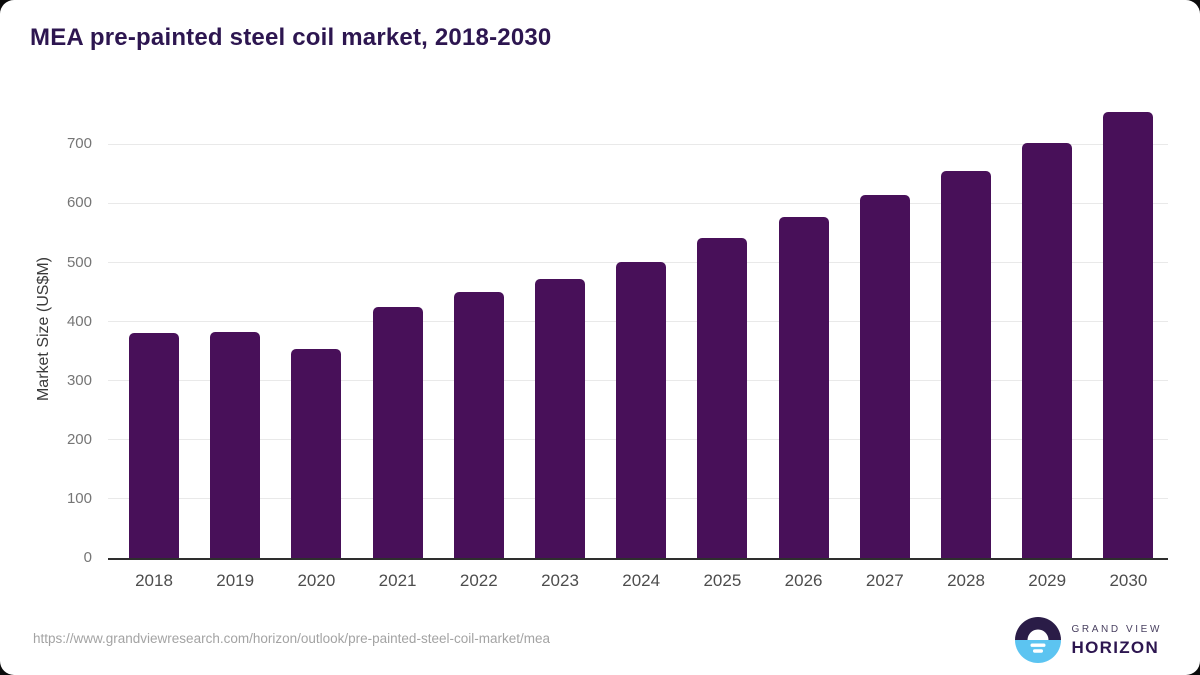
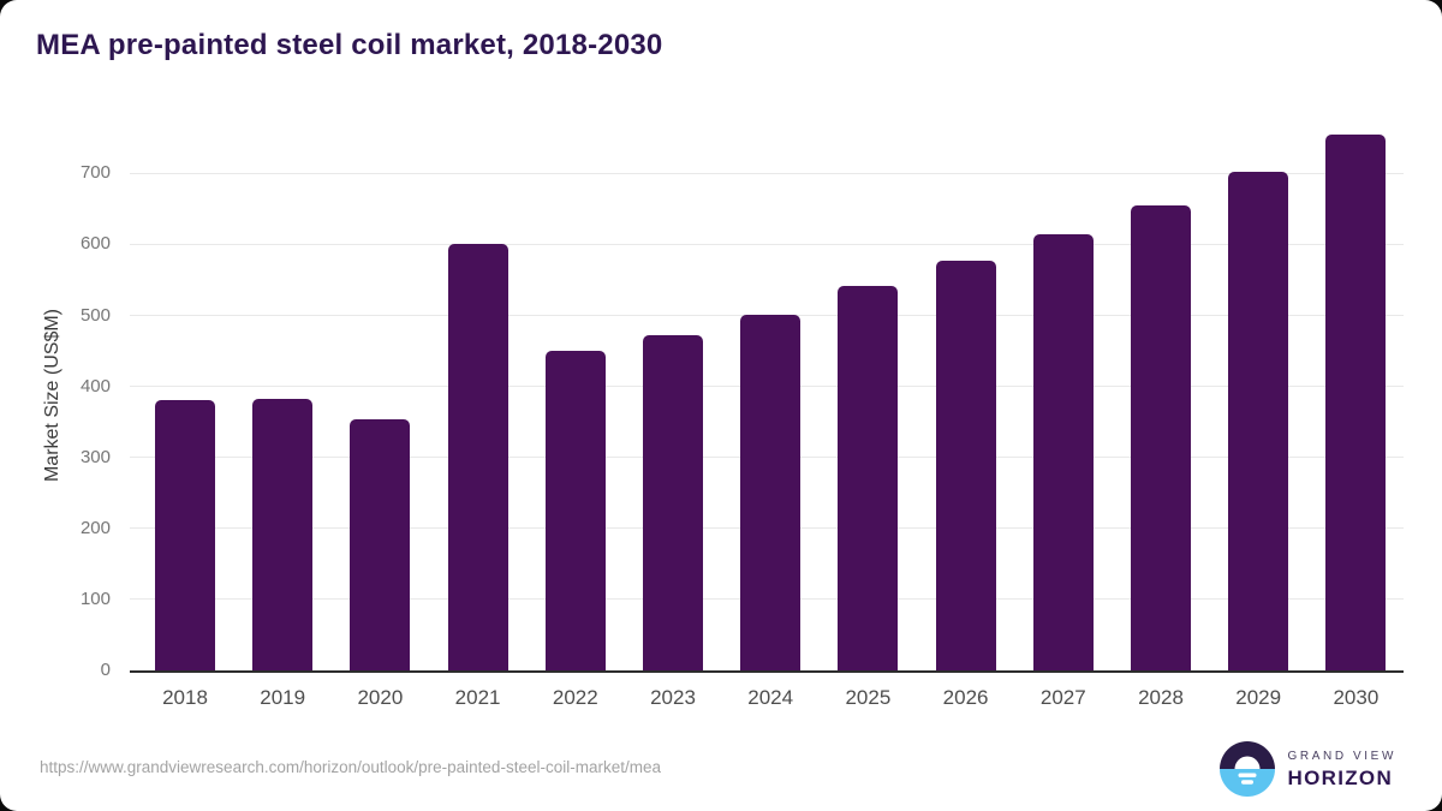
2021: 420 -> 600
